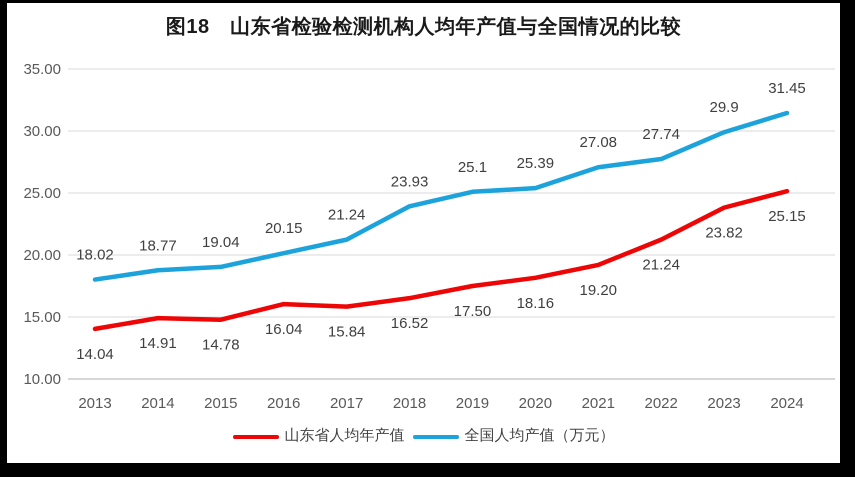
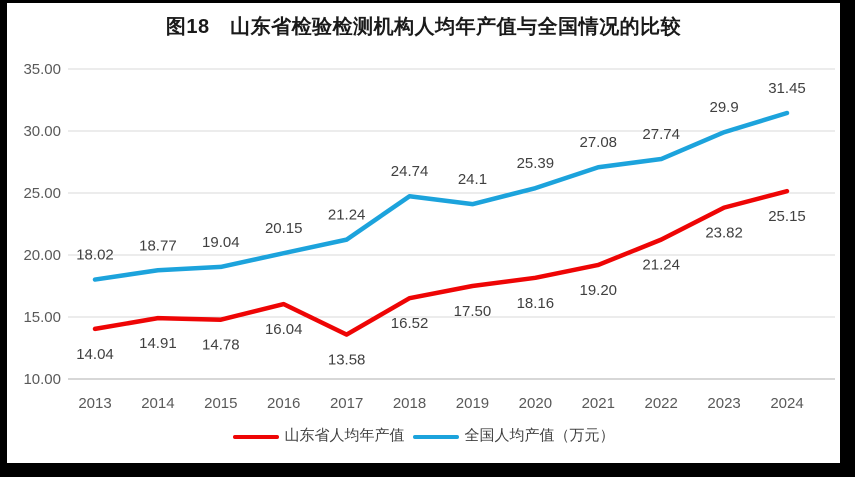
山东省人均年产值/2017: 15.84 -> 13.58
全国人均产值（万元）/2018: 23.93 -> 24.74
全国人均产值（万元）/2019: 25.1 -> 24.1
